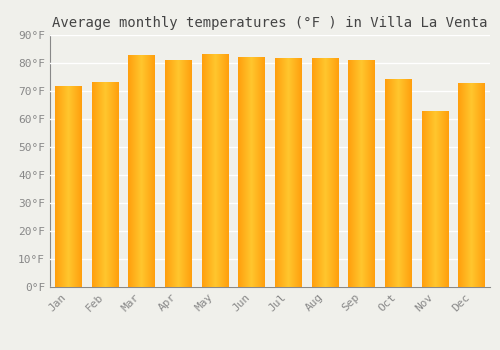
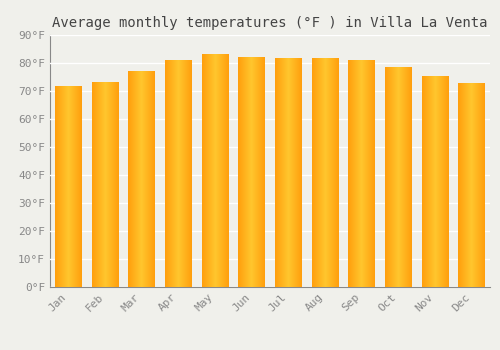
Mar: 82.5°F -> 77.0°F
Oct: 74.0°F -> 78.5°F
Nov: 62.5°F -> 75.0°F
